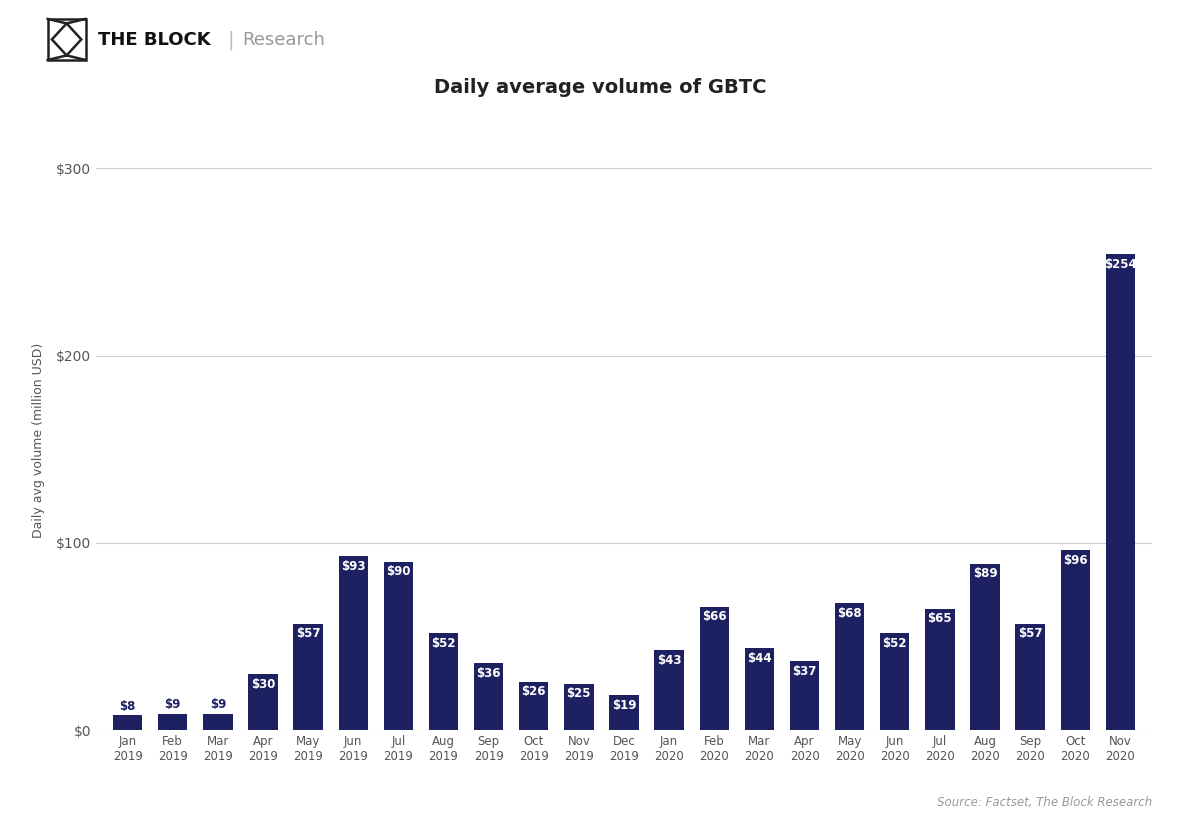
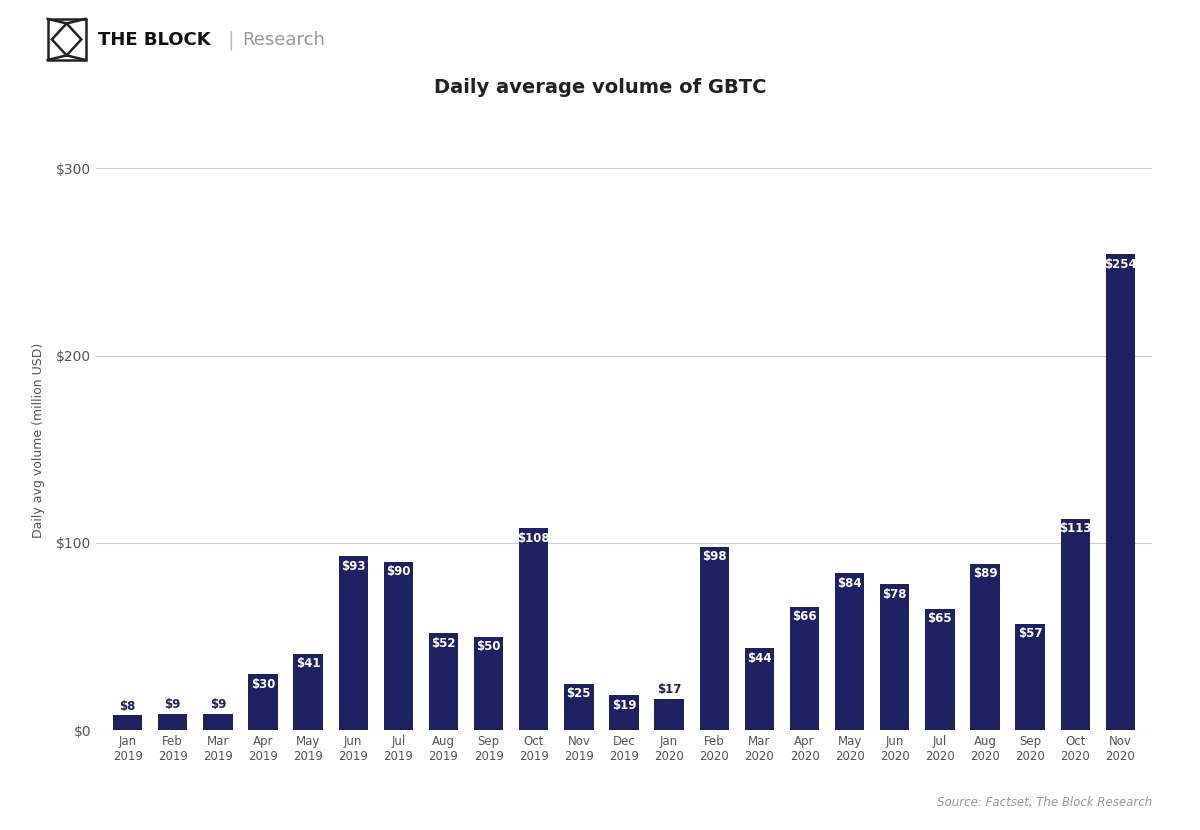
May 2019: $57 -> $41
Sep 2019: $36 -> $50
Oct 2019: $26 -> $108
Jan 2020: $43 -> $17
Feb 2020: $66 -> $98
Apr 2020: $37 -> $66
May 2020: $68 -> $84
Jun 2020: $52 -> $78
Oct 2020: $96 -> $113
